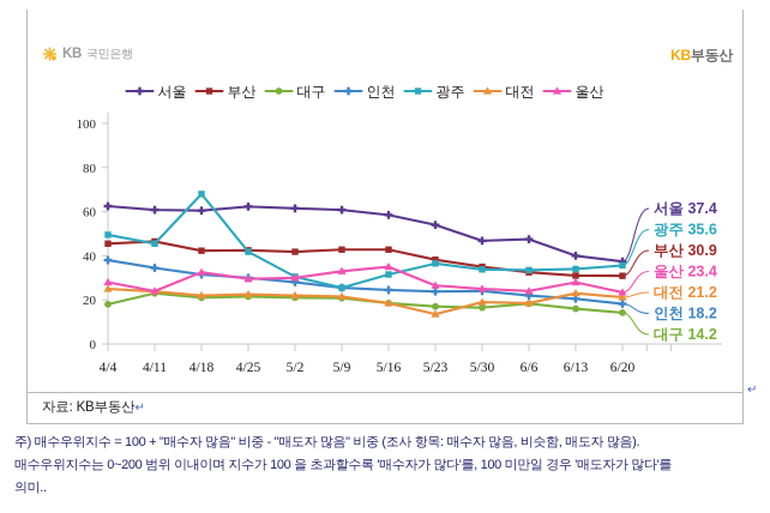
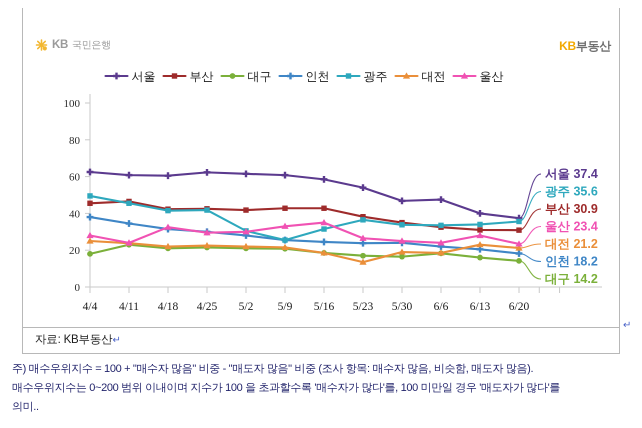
광주/4/18: 68 -> 42
